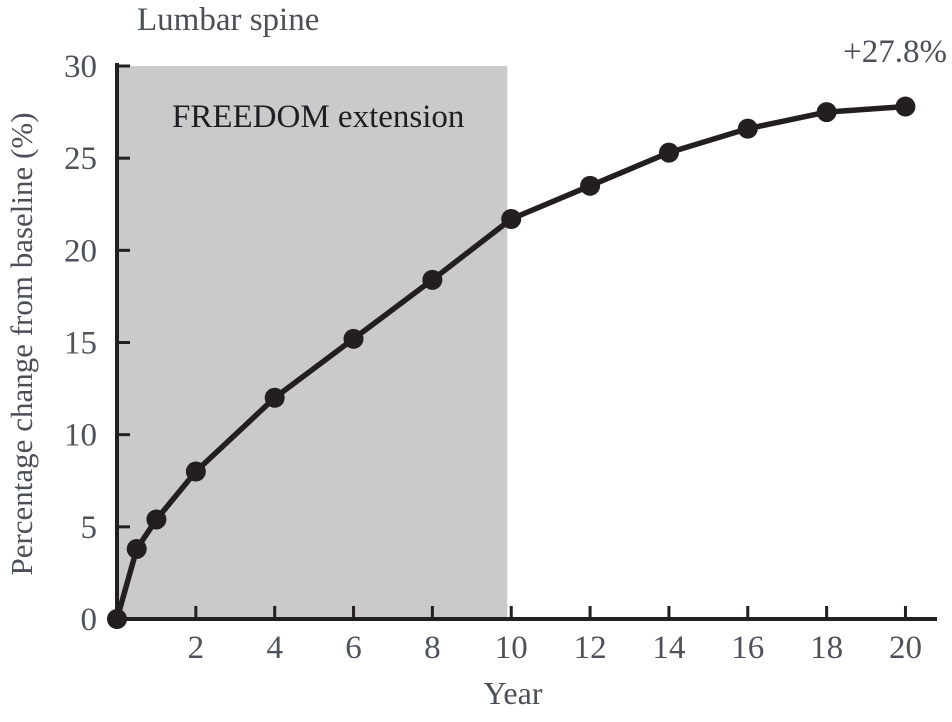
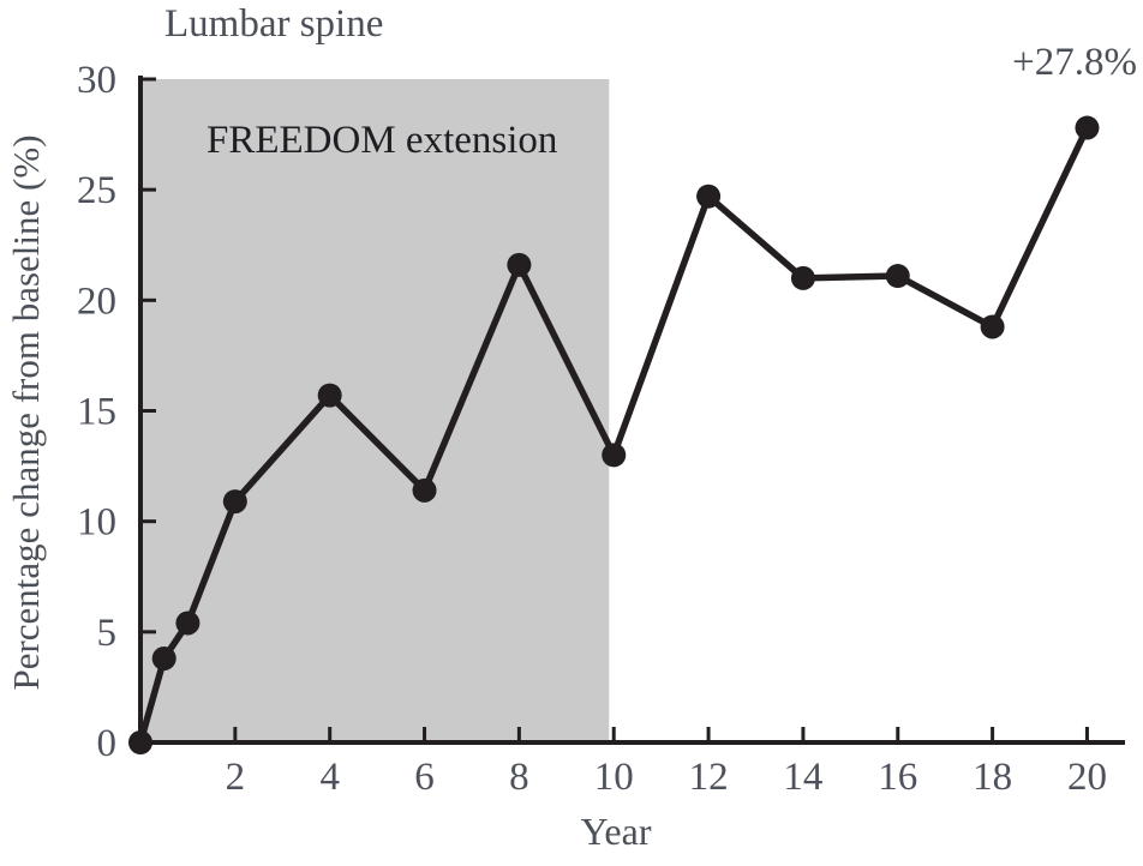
2: 8.0 -> 10.9
4: 12.0 -> 15.7
6: 15.2 -> 11.4
8: 18.4 -> 21.6
10: 21.7 -> 13.0
12: 23.5 -> 24.7
14: 25.3 -> 21.0
16: 26.6 -> 21.1
18: 27.5 -> 18.8
